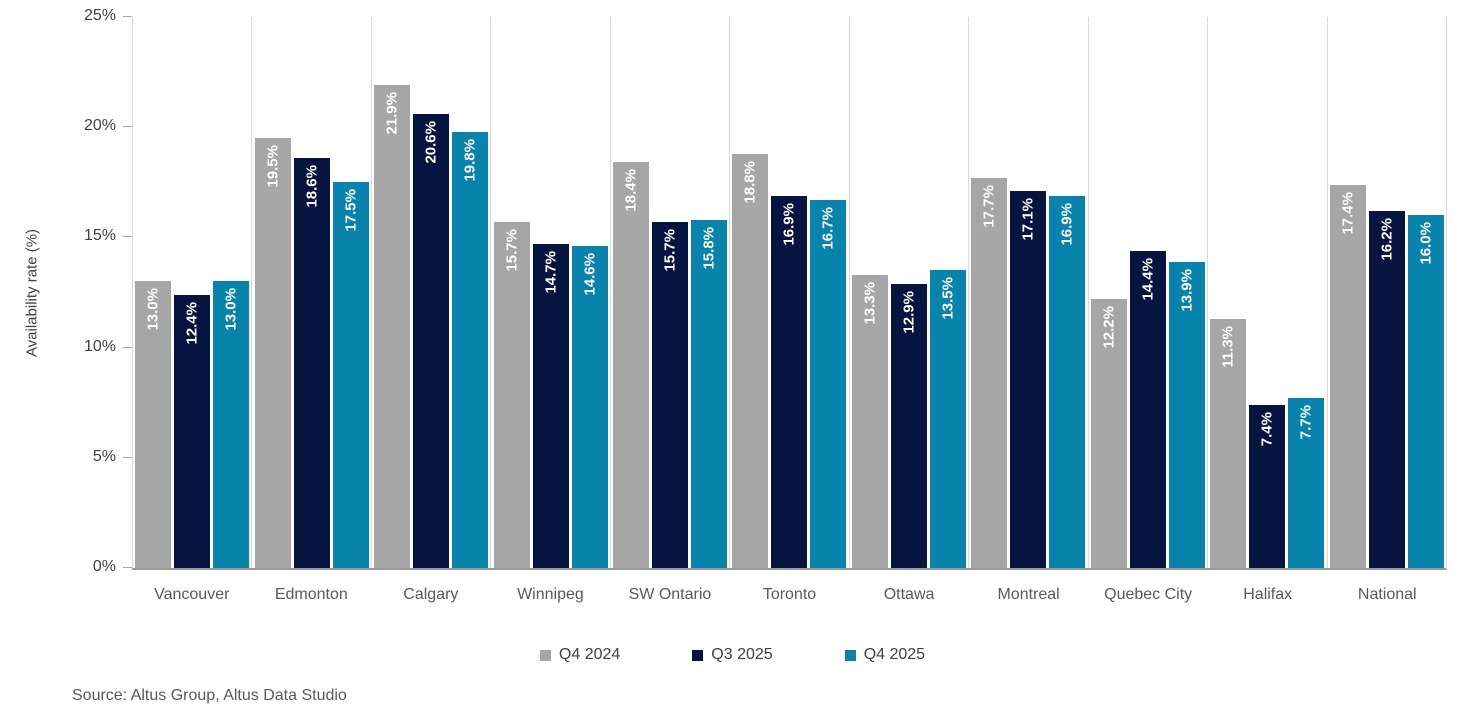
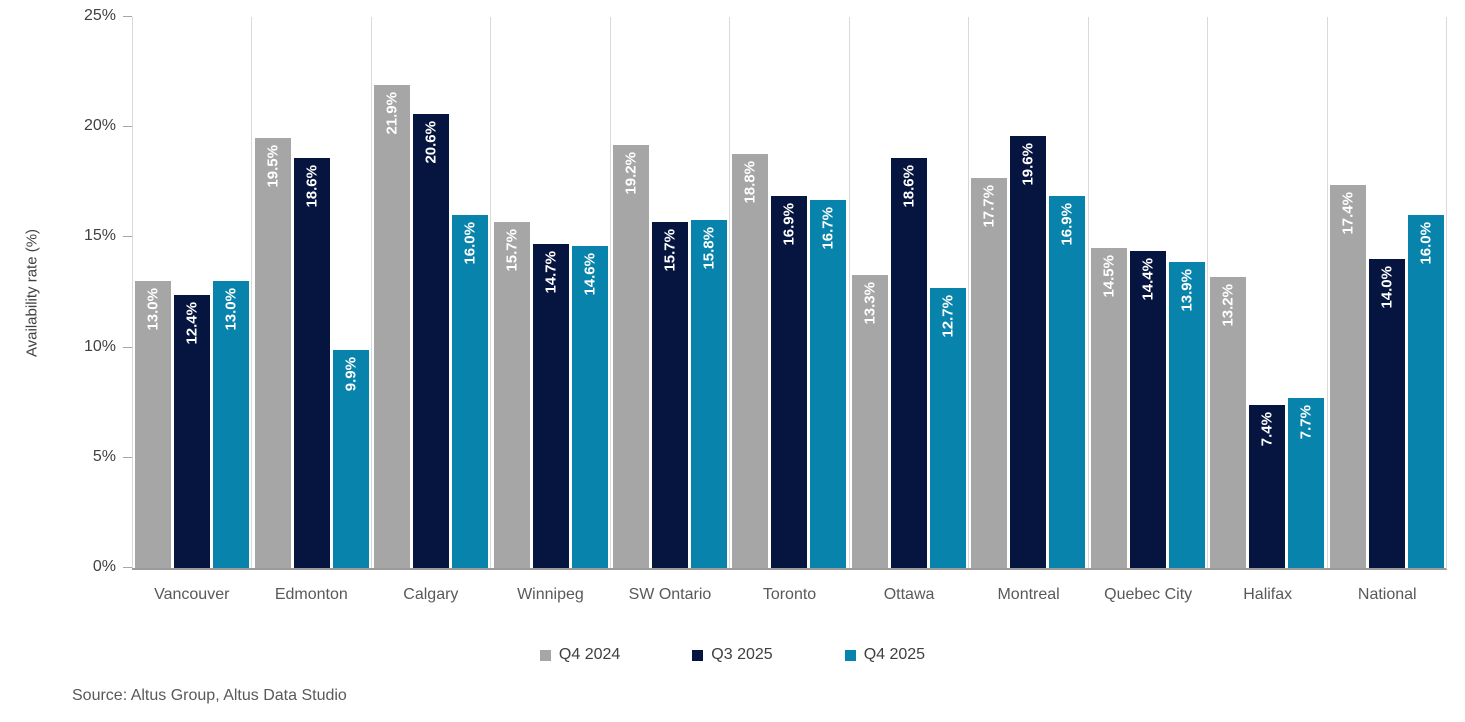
Q4 2025/Edmonton: 17.5% -> 9.9%
Q4 2025/Calgary: 19.8% -> 16.0%
Q4 2024/SW Ontario: 18.4% -> 19.2%
Q3 2025/Ottawa: 12.9% -> 18.6%
Q4 2025/Ottawa: 13.5% -> 12.7%
Q3 2025/Montreal: 17.1% -> 19.6%
Q4 2024/Quebec City: 12.2% -> 14.5%
Q4 2024/Halifax: 11.3% -> 13.2%
Q3 2025/National: 16.2% -> 14.0%
